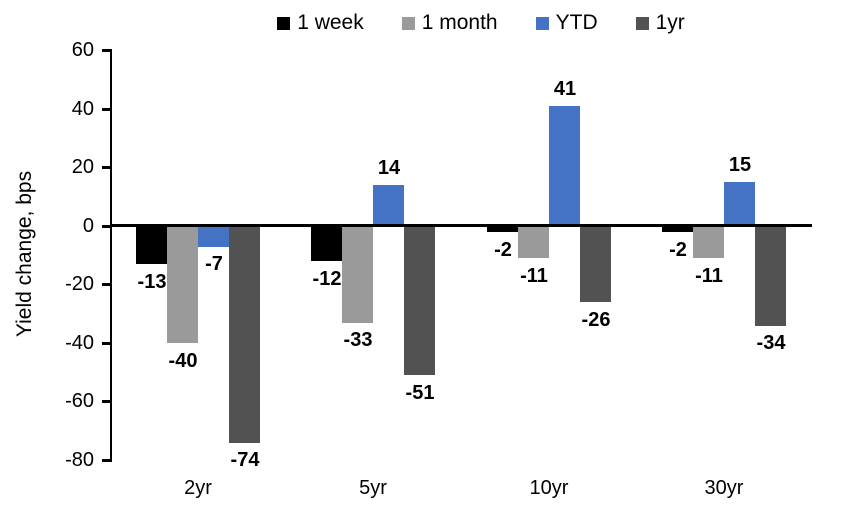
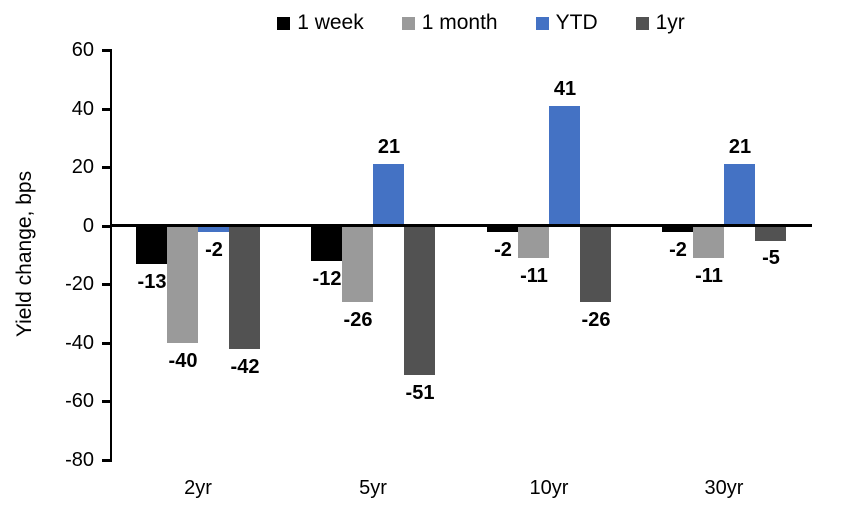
YTD/2yr: -7 -> -2
1yr/2yr: -74 -> -42
1 month/5yr: -33 -> -26
YTD/5yr: 14 -> 21
YTD/30yr: 15 -> 21
1yr/30yr: -34 -> -5
